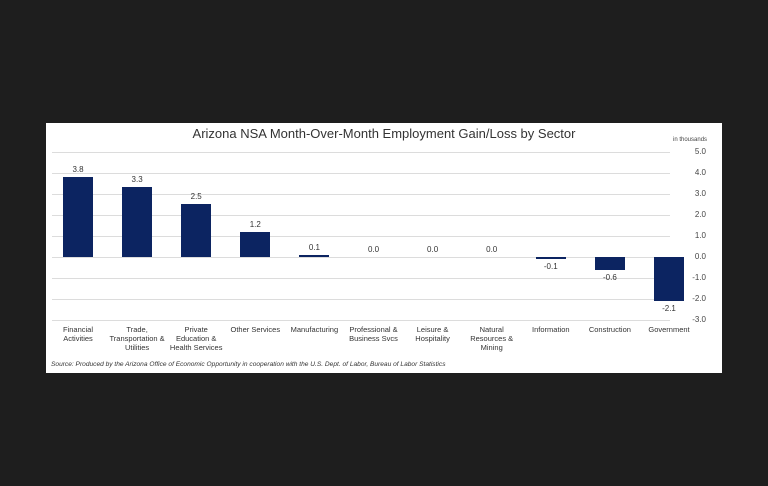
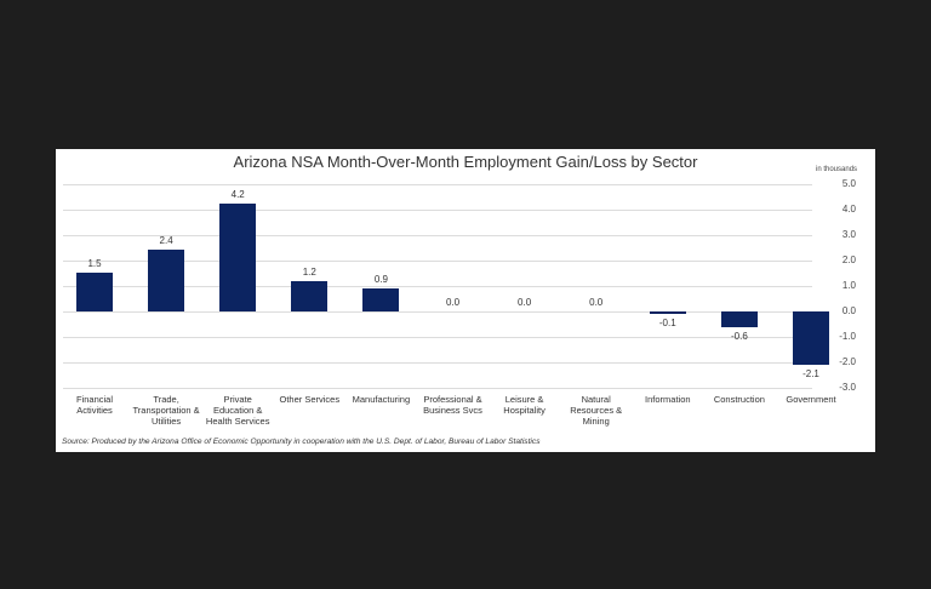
Financial Activities: 3.8 -> 1.5
Trade, Transportation & Utilities: 3.3 -> 2.4
Private Education & Health Services: 2.5 -> 4.2
Manufacturing: 0.1 -> 0.9
